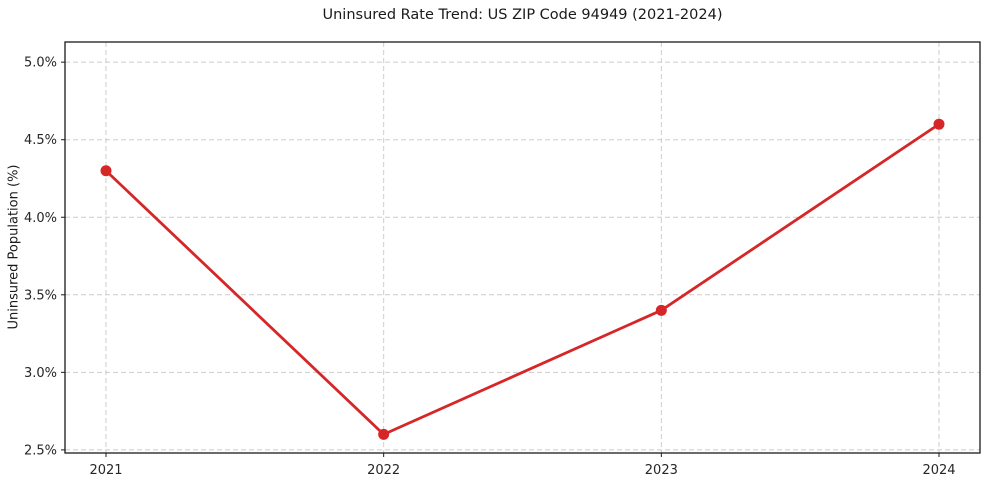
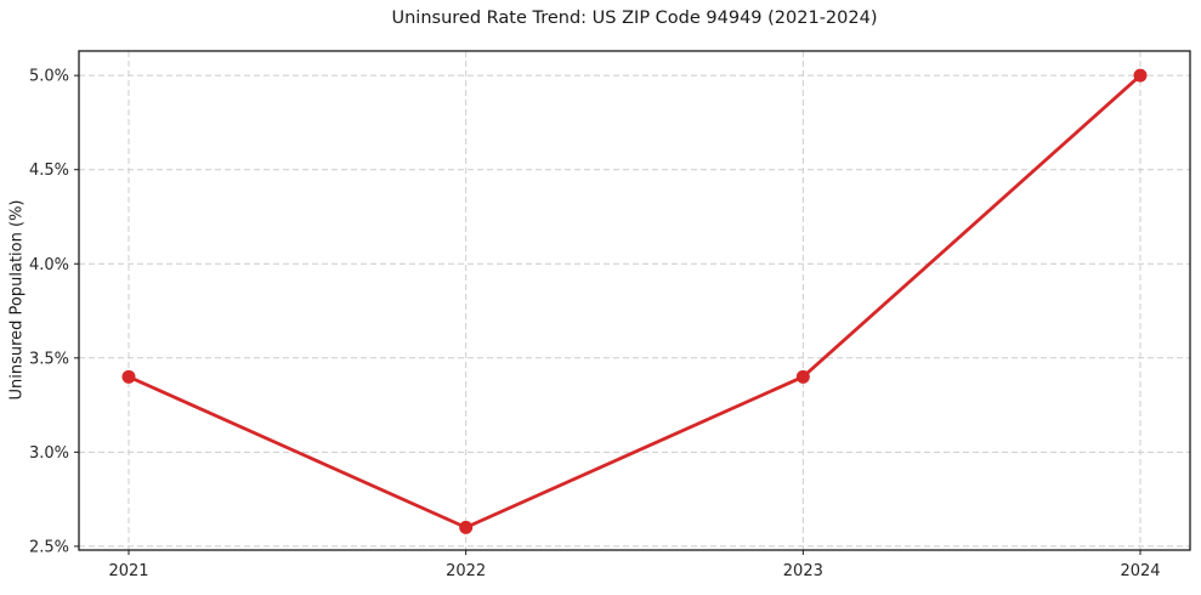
2021: 4.3% -> 3.4%
2024: 4.6% -> 5.0%
